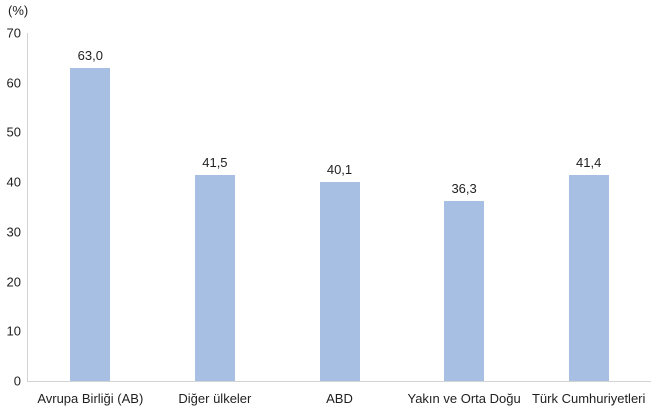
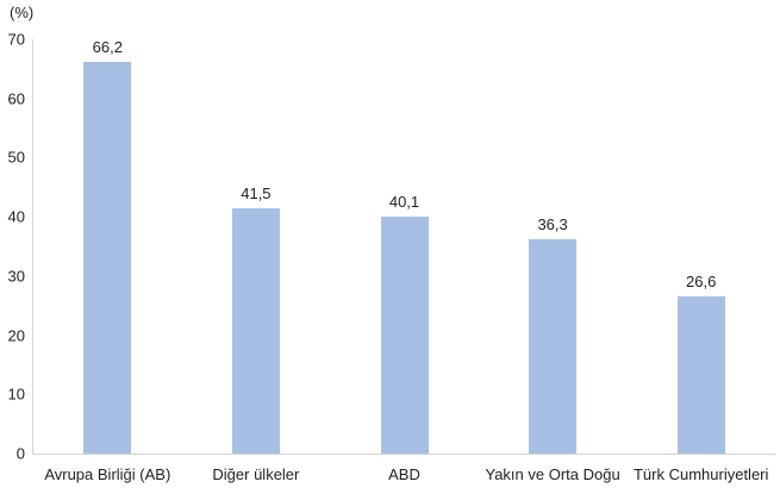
Avrupa Birliği (AB): 63,0 -> 66,2
Türk Cumhuriyetleri: 41,4 -> 26,6
